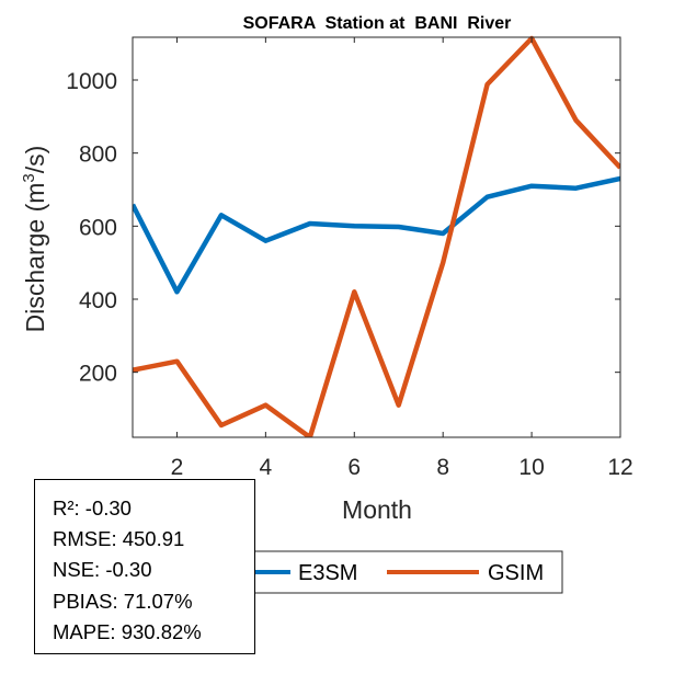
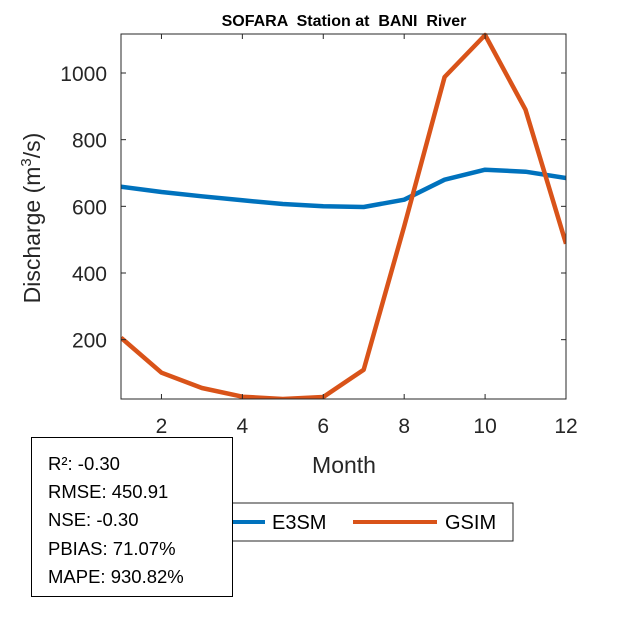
E3SM/2: 420 -> 640
GSIM/2: 230 -> 100
E3SM/4: 560 -> 620
GSIM/4: 110 -> 30
GSIM/6: 420 -> 30
E3SM/8: 580 -> 620
GSIM/8: 500 -> 540
E3SM/12: 730 -> 680
GSIM/12: 760 -> 490
